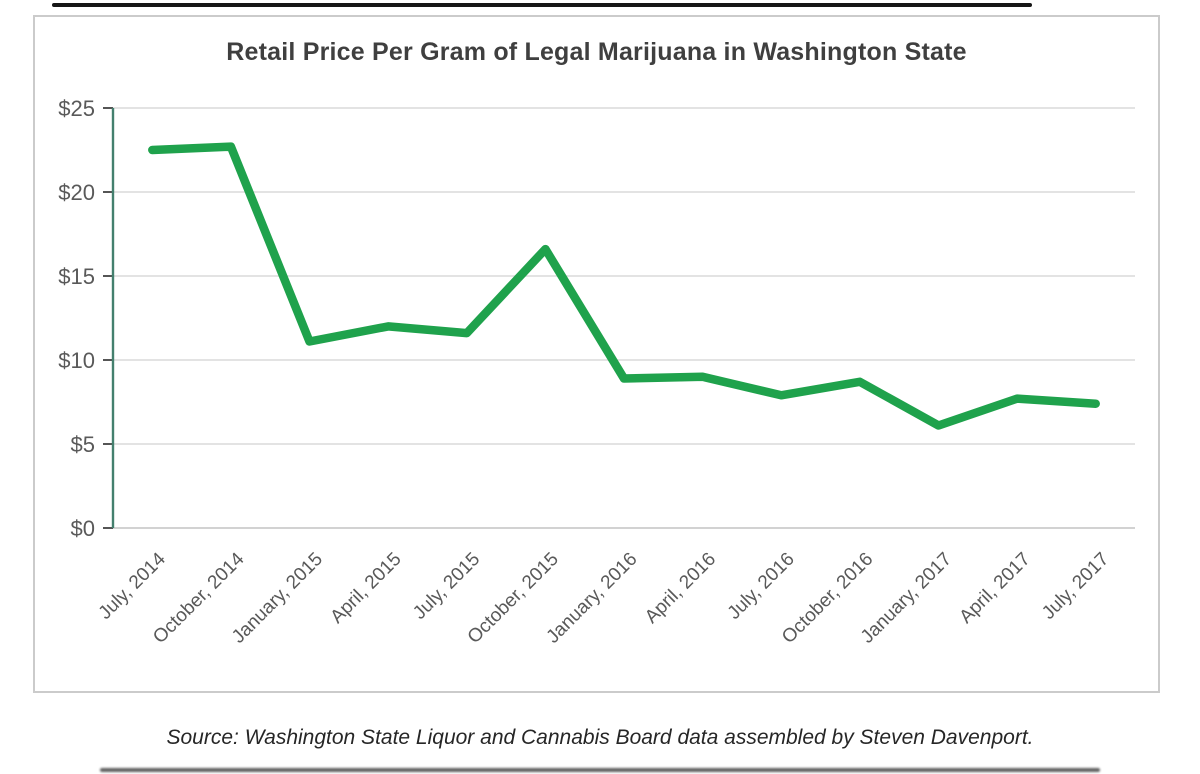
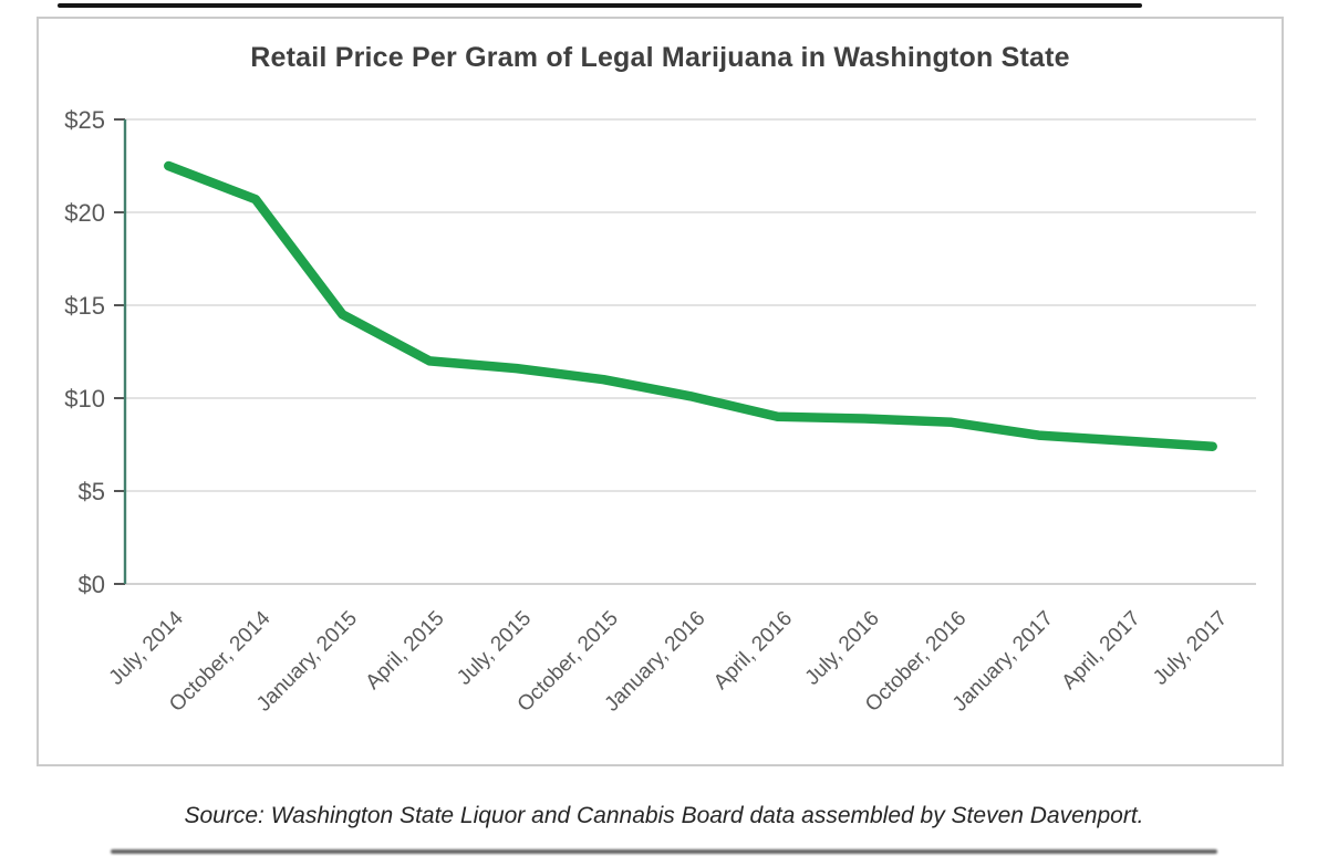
October, 2014: $22.7 -> $20.7
January, 2015: $11.1 -> $14.5
October, 2015: $16.6 -> $11.0
January, 2016: $8.9 -> $10.1
July, 2016: $7.9 -> $8.9
January, 2017: $6.1 -> $8.0
